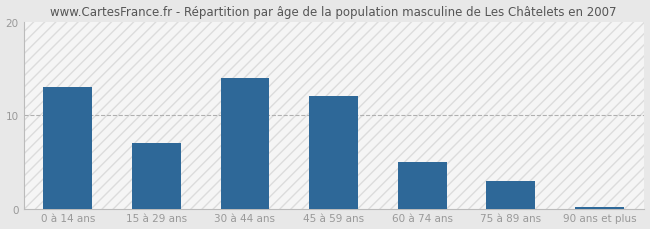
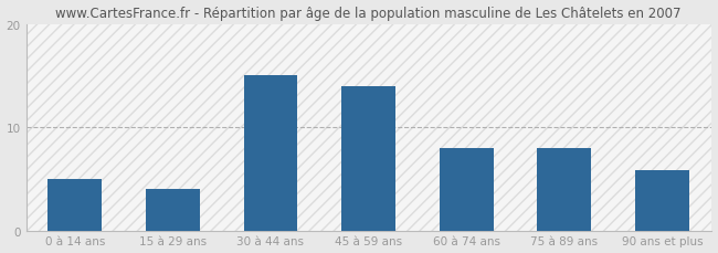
0 à 14 ans: 13.0 -> 5.0
15 à 29 ans: 7.0 -> 4.0
30 à 44 ans: 14.0 -> 15.0
45 à 59 ans: 12.0 -> 14.0
60 à 74 ans: 5.0 -> 8.0
75 à 89 ans: 3.0 -> 8.0
90 ans et plus: 0.2 -> 5.8
